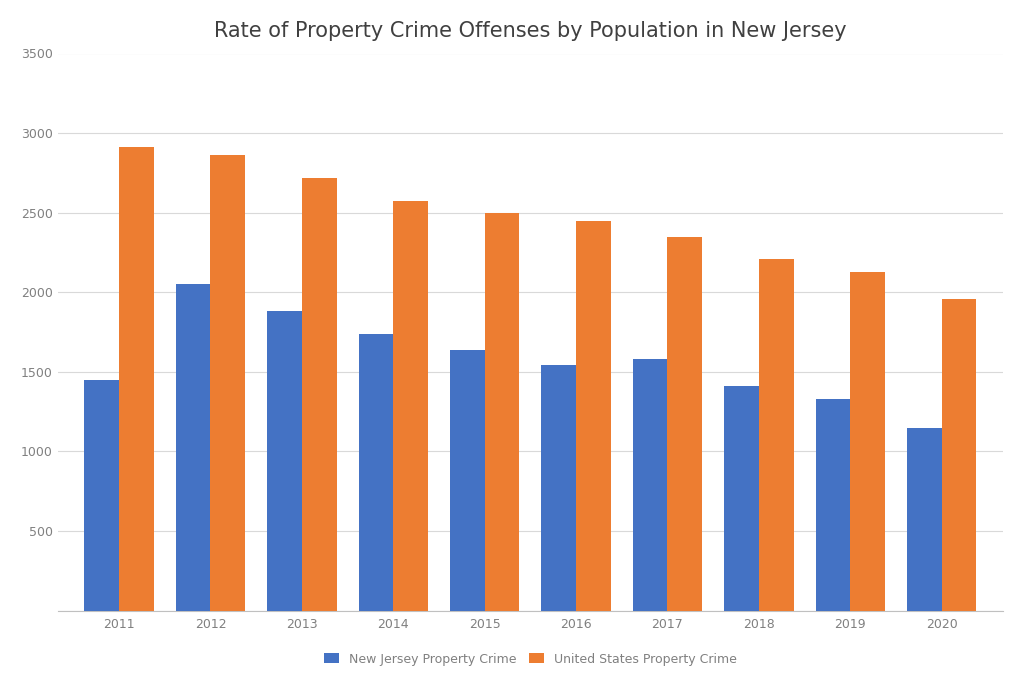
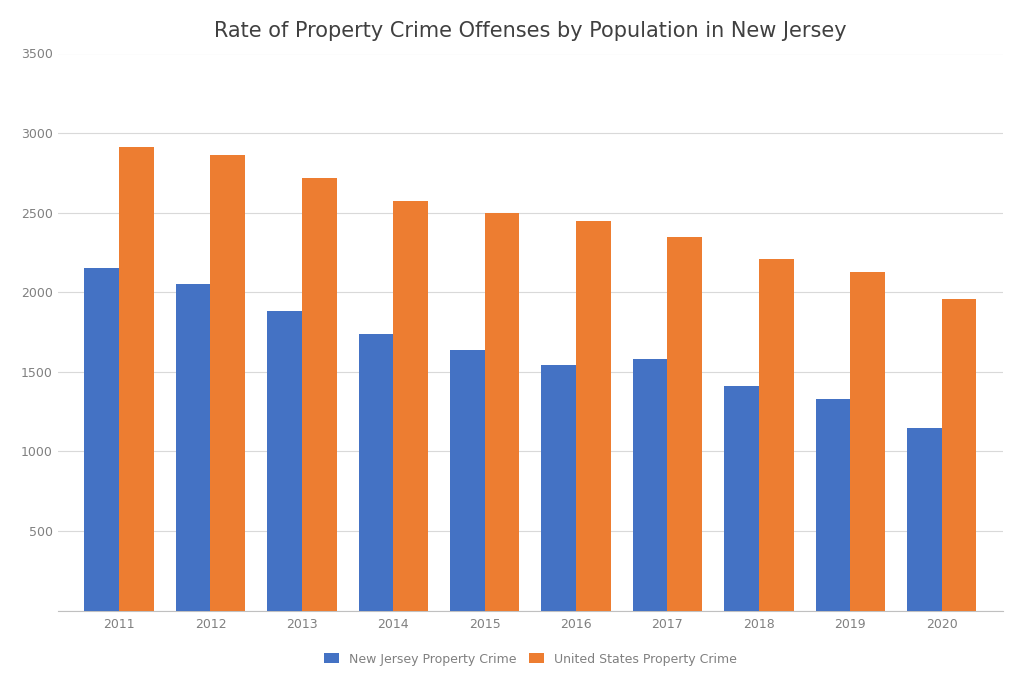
New Jersey Property Crime/2011: 1450 -> 2150
